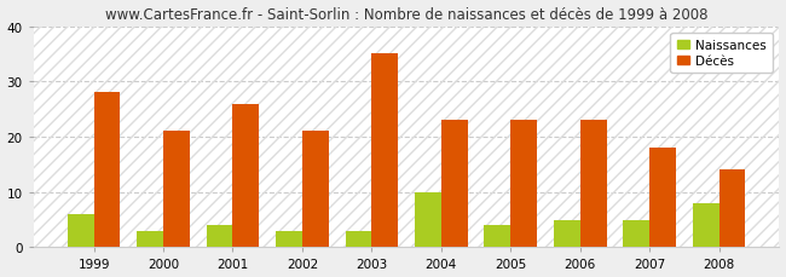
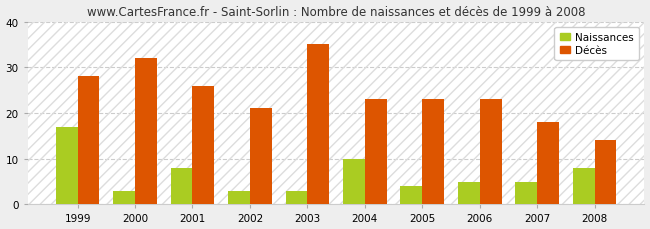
Naissances/1999: 6 -> 17
Décès/2000: 21 -> 32
Naissances/2001: 4 -> 8
